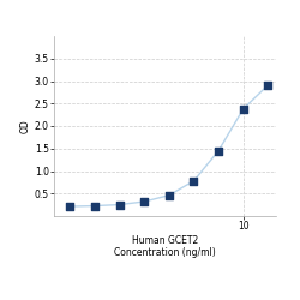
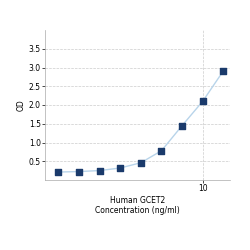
10: 2.38 -> 2.10
